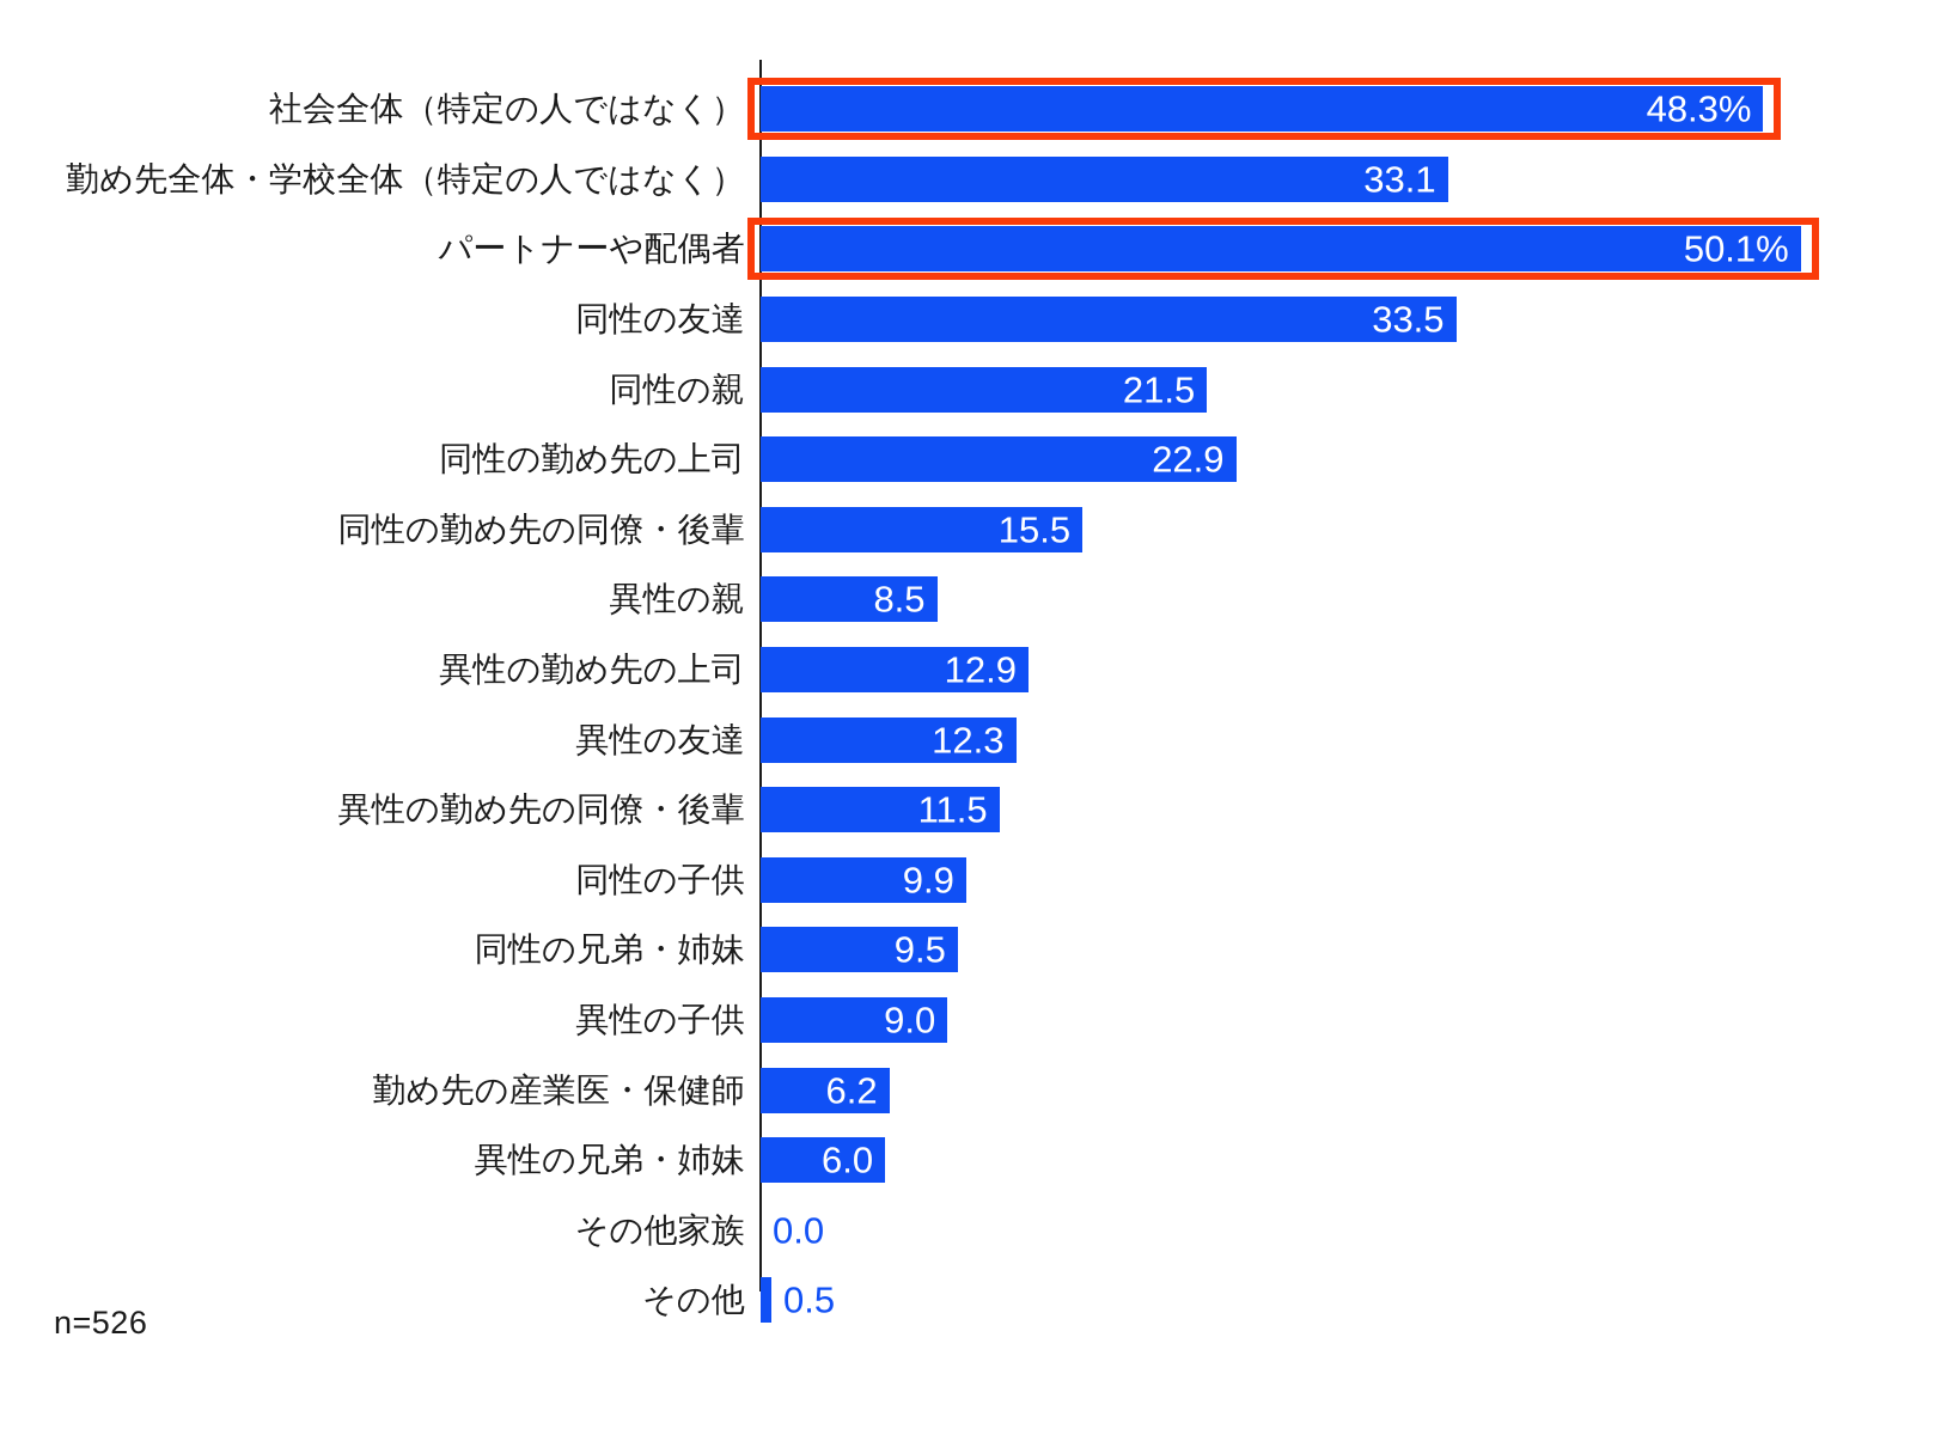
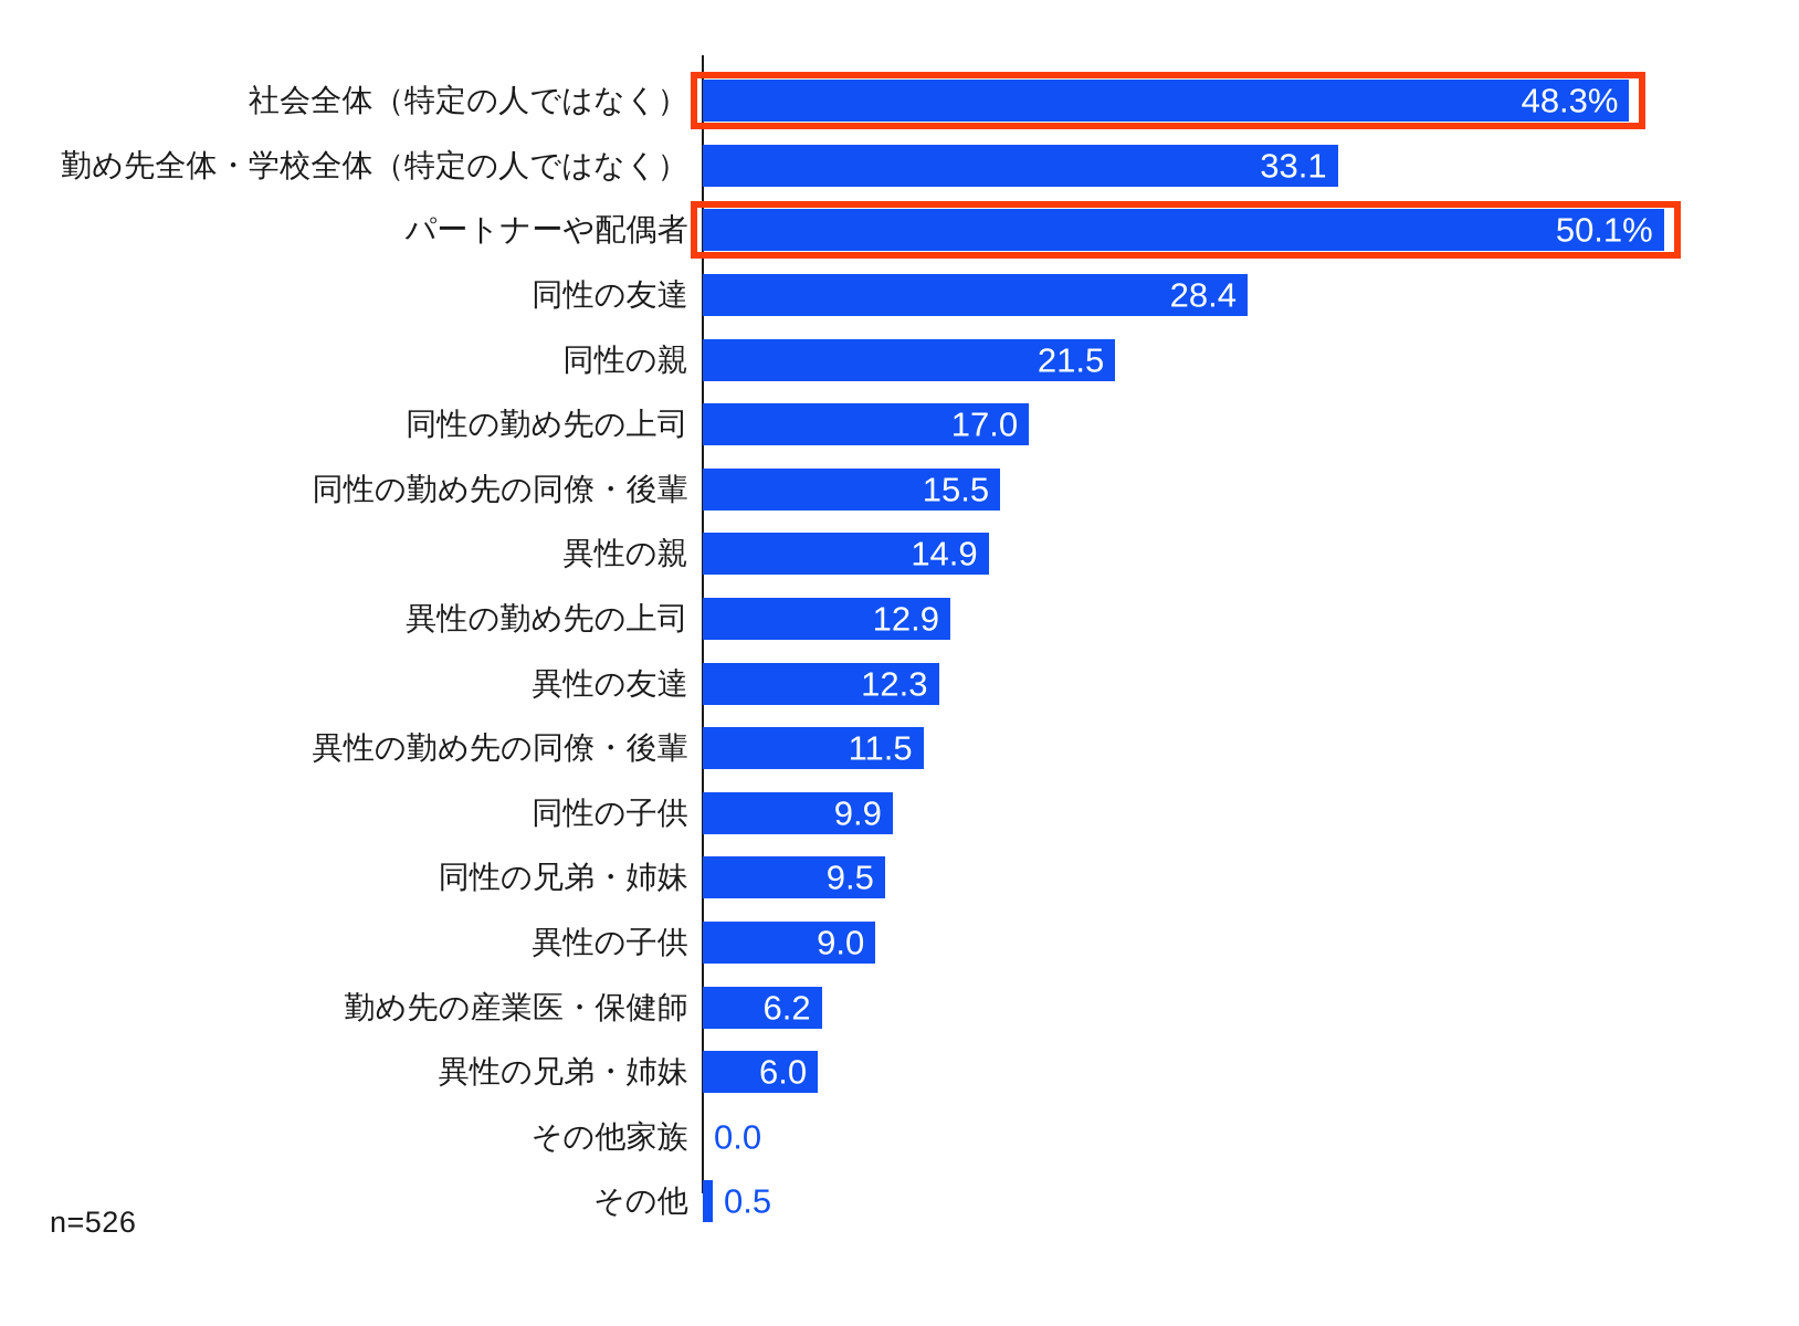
同性の友達: 33.5 -> 28.4
同性の勤め先の上司: 22.9 -> 17.0
異性の親: 8.5 -> 14.9
